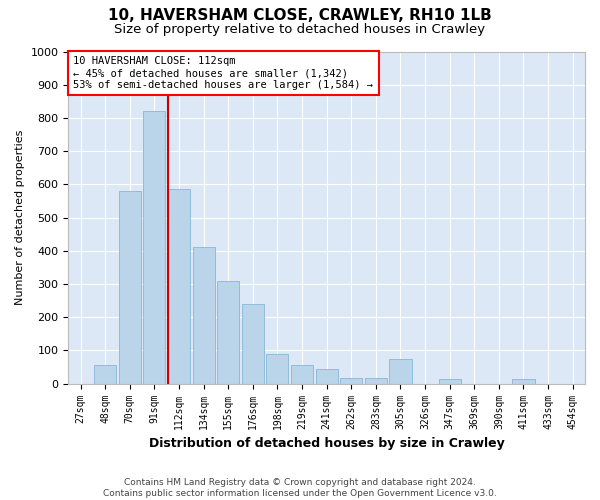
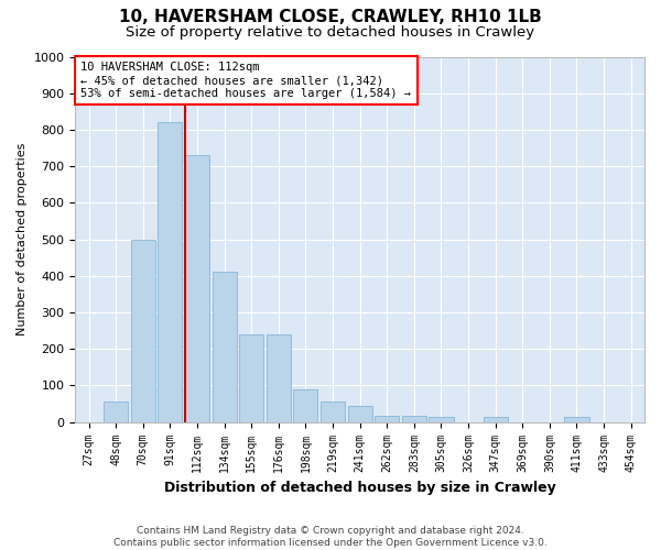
70sqm: 580 -> 500
112sqm: 585 -> 730
155sqm: 310 -> 240
305sqm: 75 -> 13
